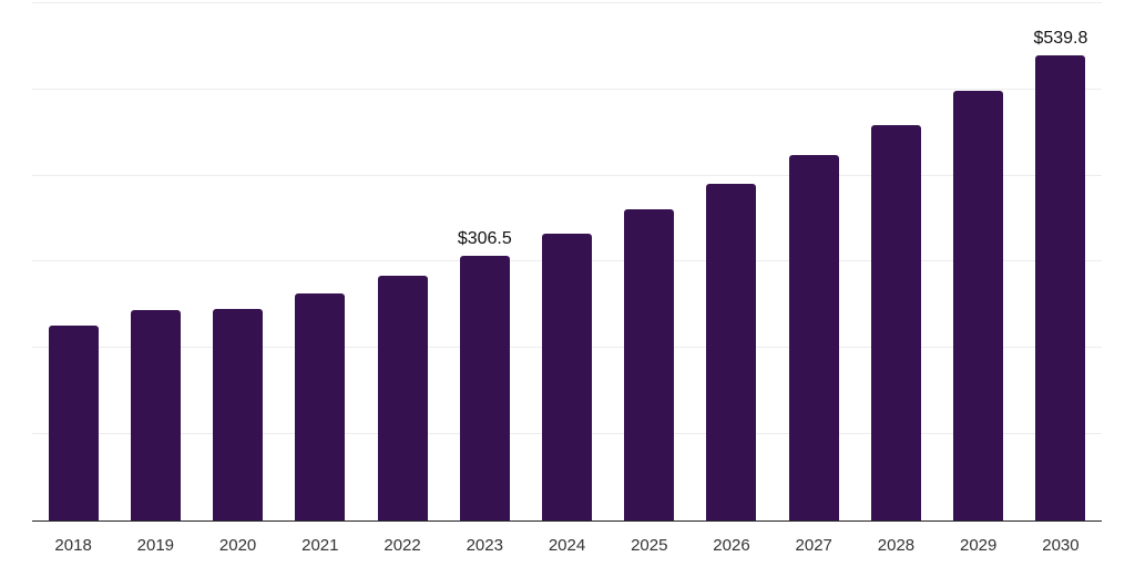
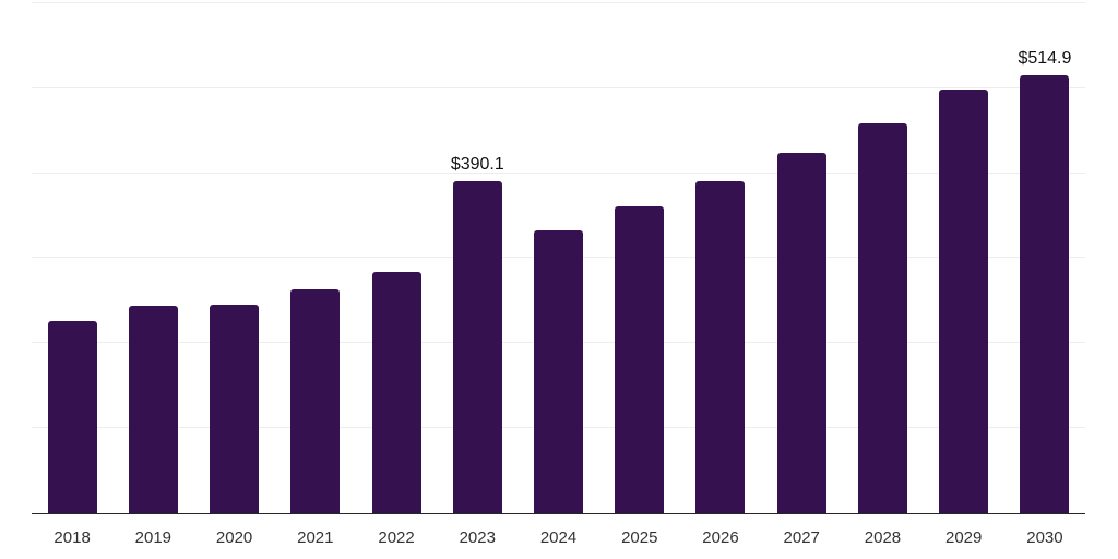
2023: $306.5 -> $390.1
2030: $539.8 -> $514.9
